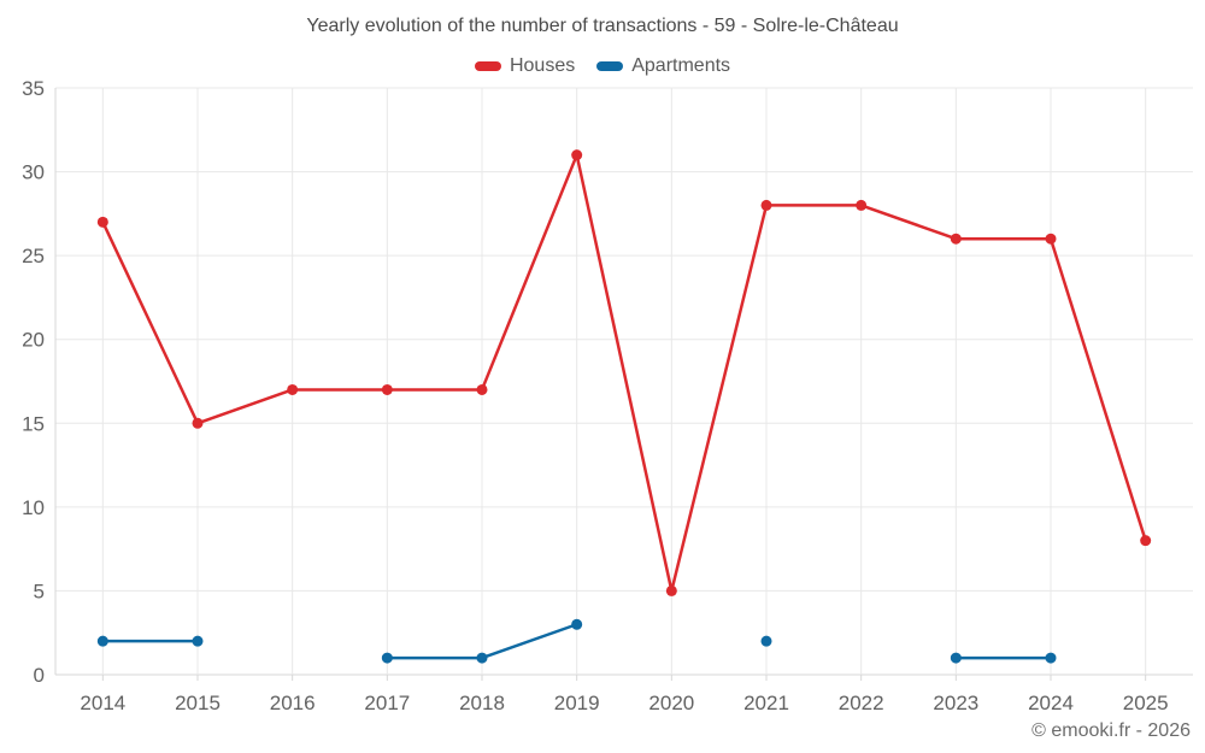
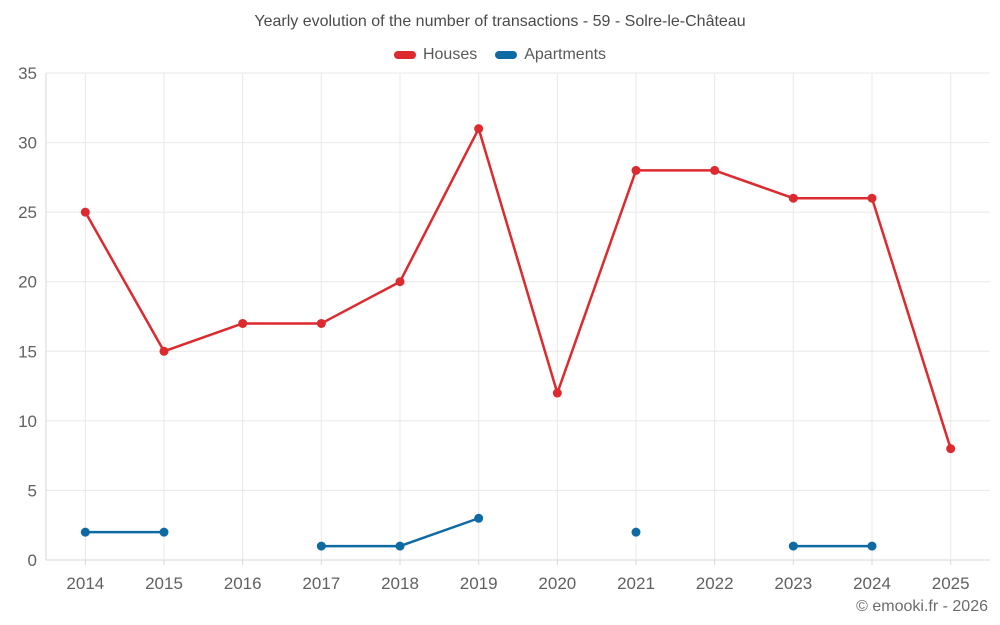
Houses/2014: 27 -> 25
Houses/2018: 17 -> 20
Houses/2020: 5 -> 12
